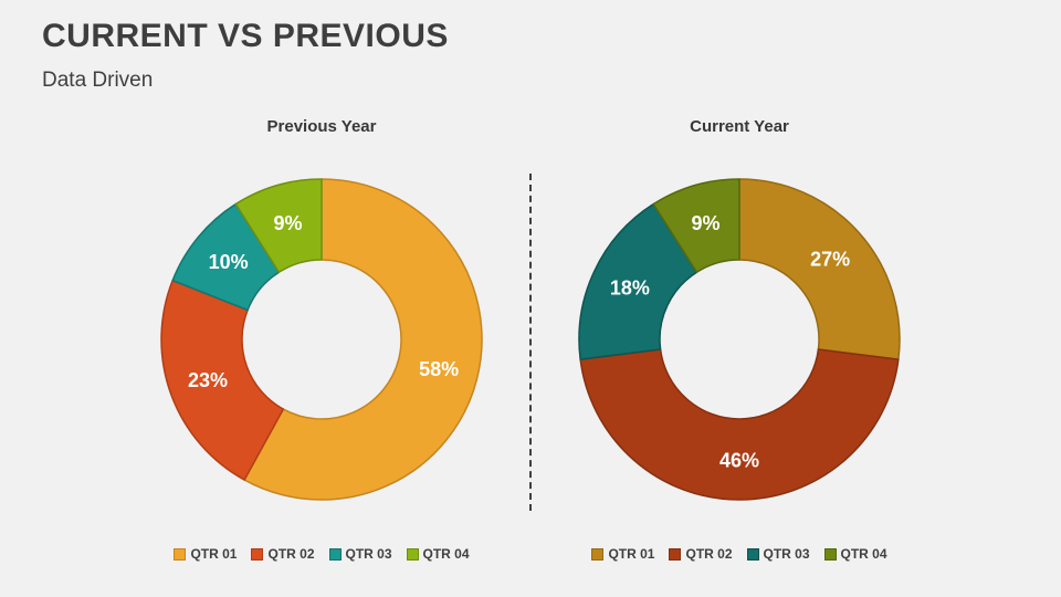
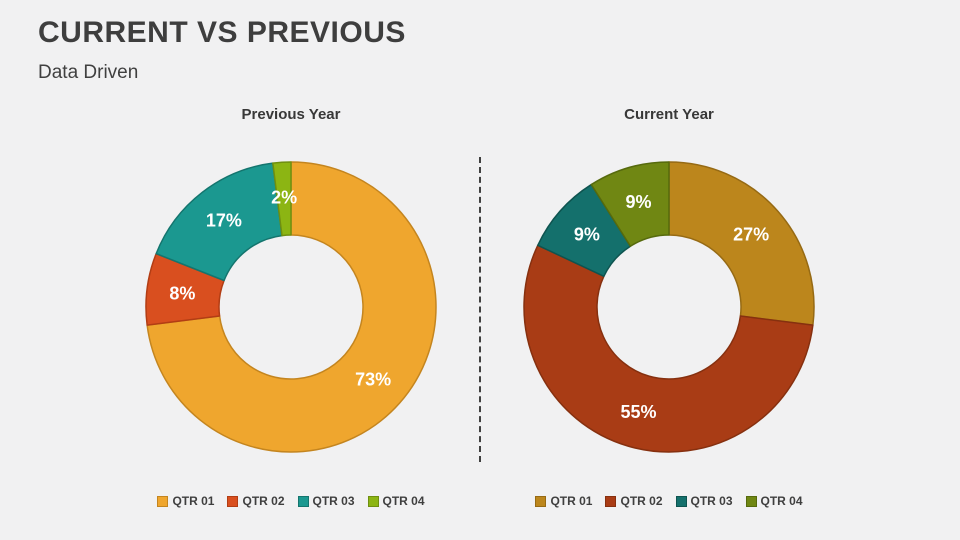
Previous Year/QTR 01: 58% -> 73%
Previous Year/QTR 02: 23% -> 8%
Previous Year/QTR 03: 10% -> 17%
Previous Year/QTR 04: 9% -> 2%
Current Year/QTR 02: 46% -> 55%
Current Year/QTR 03: 18% -> 9%
